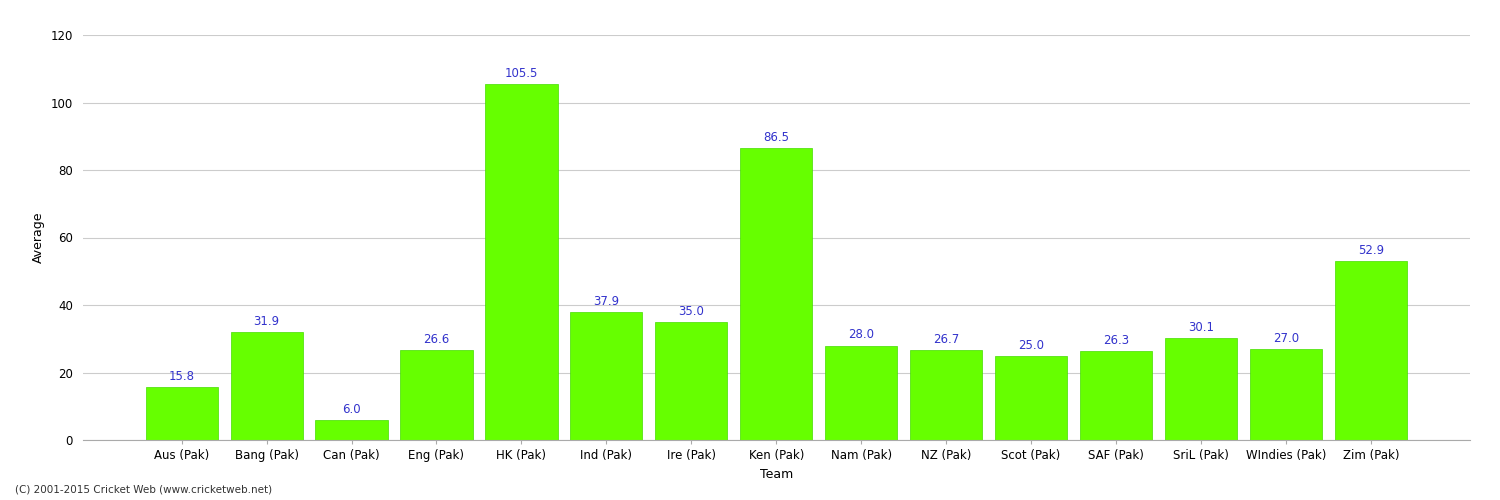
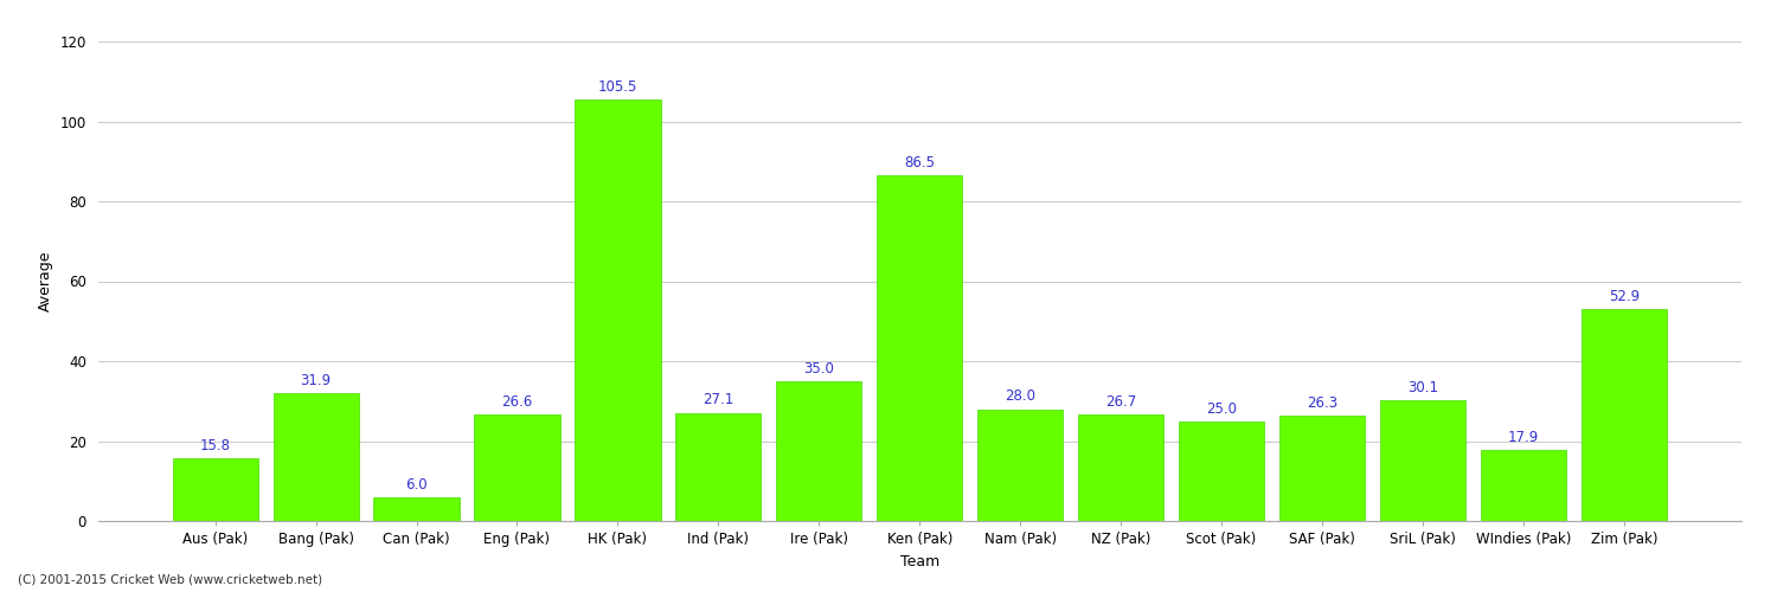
Ind (Pak): 37.9 -> 27.1
WIndies (Pak): 27.0 -> 17.9
